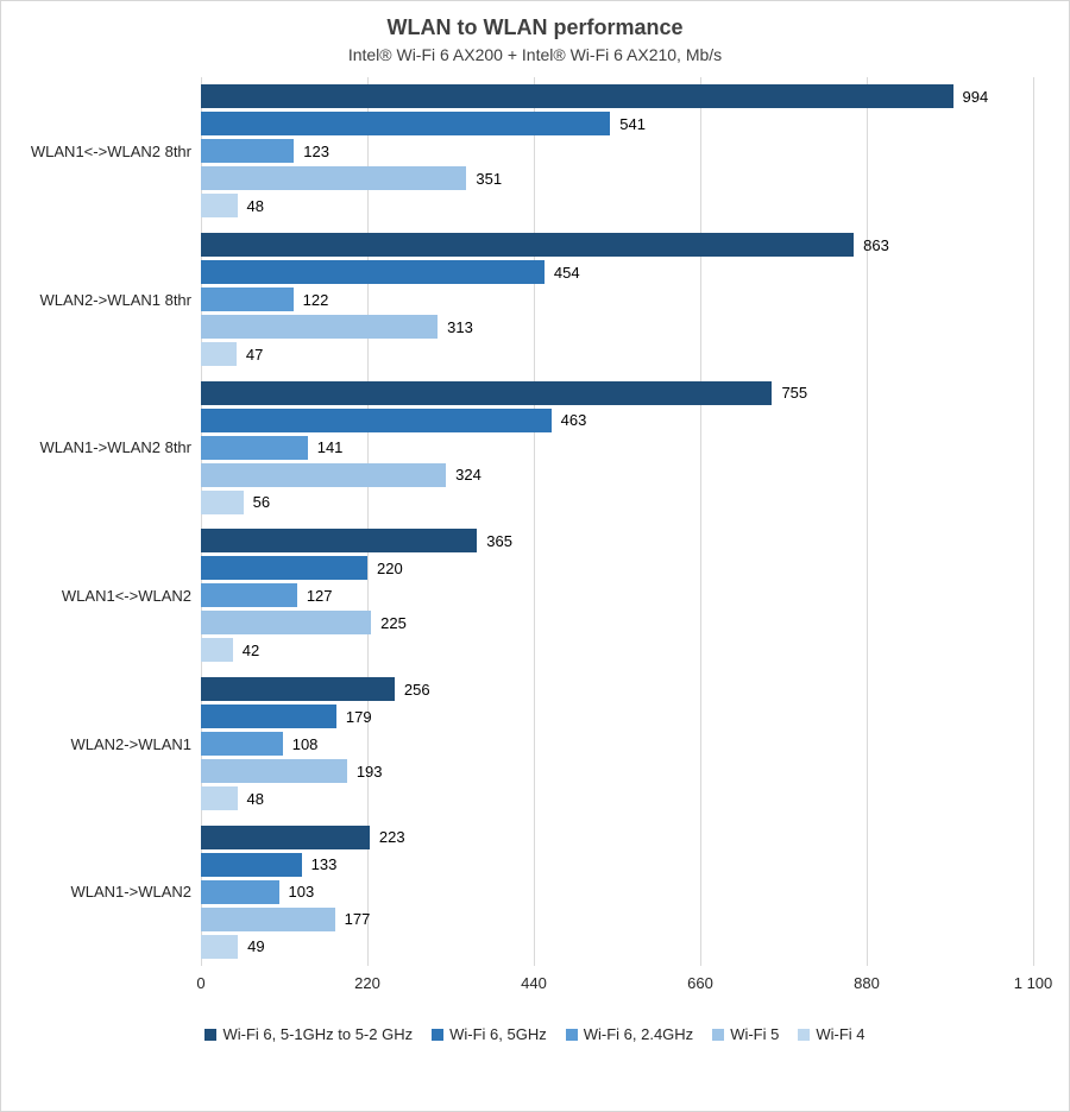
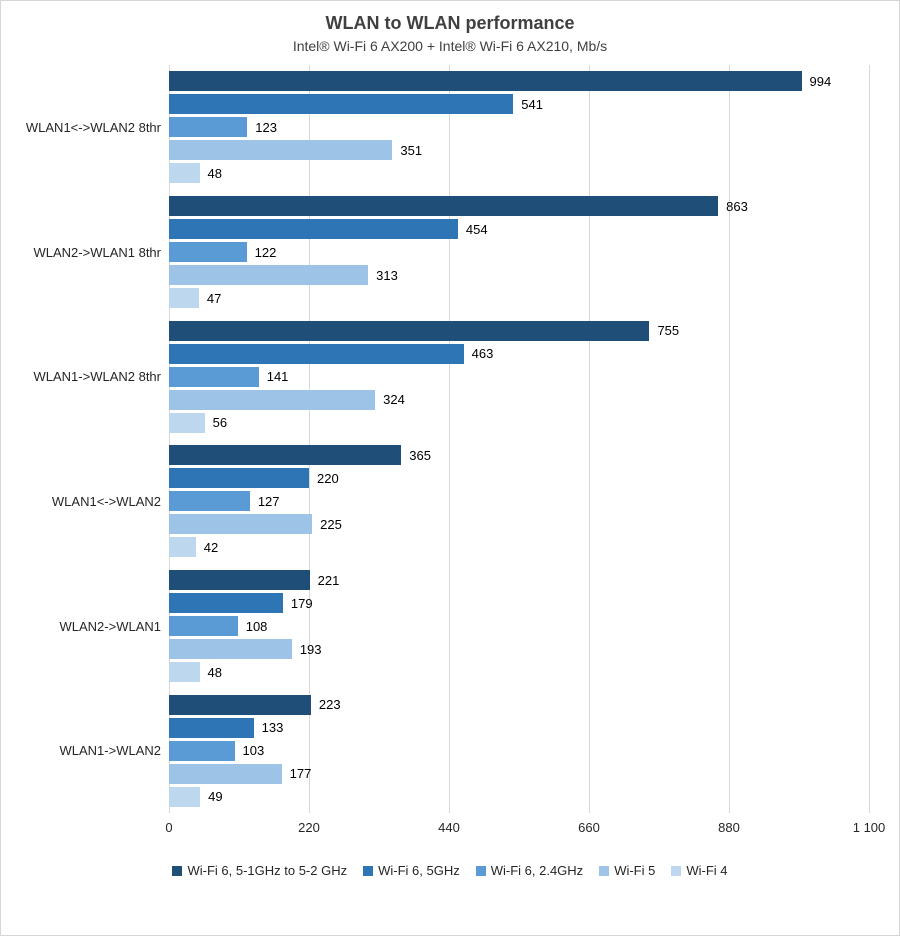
Wi-Fi 6, 5-1GHz to 5-2 GHz/WLAN2->WLAN1: 256 -> 221
